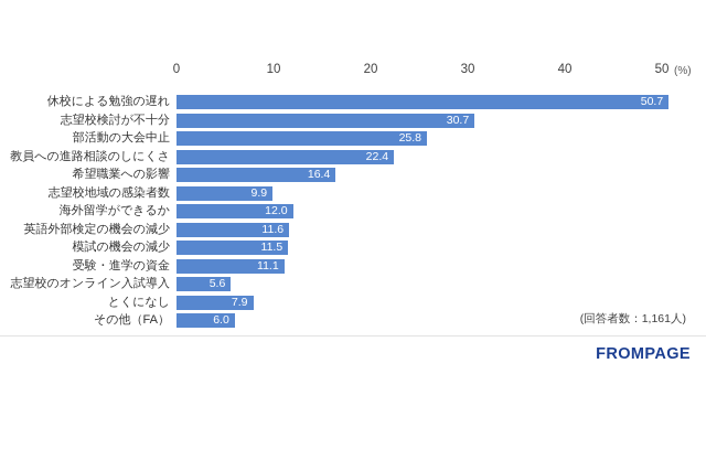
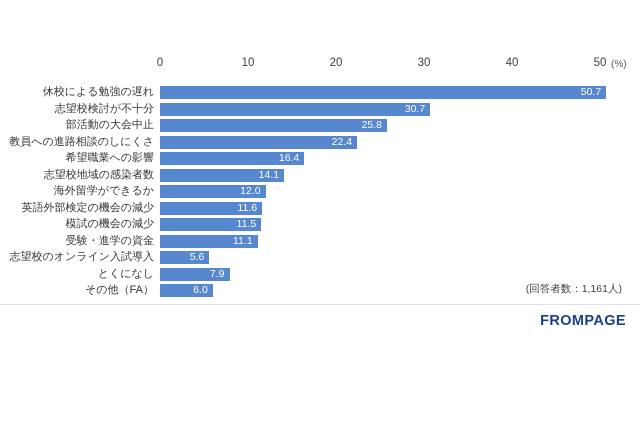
志望校地域の感染者数: 9.9 -> 14.1
